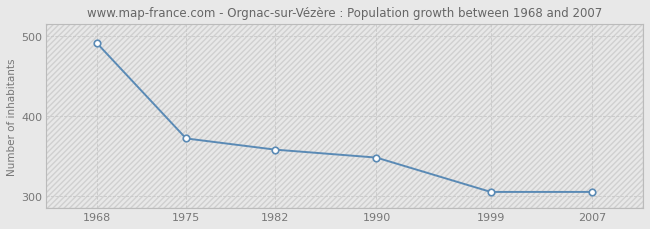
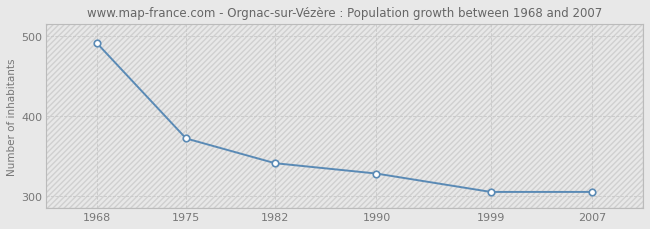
1982: 358 -> 341
1990: 348 -> 328
